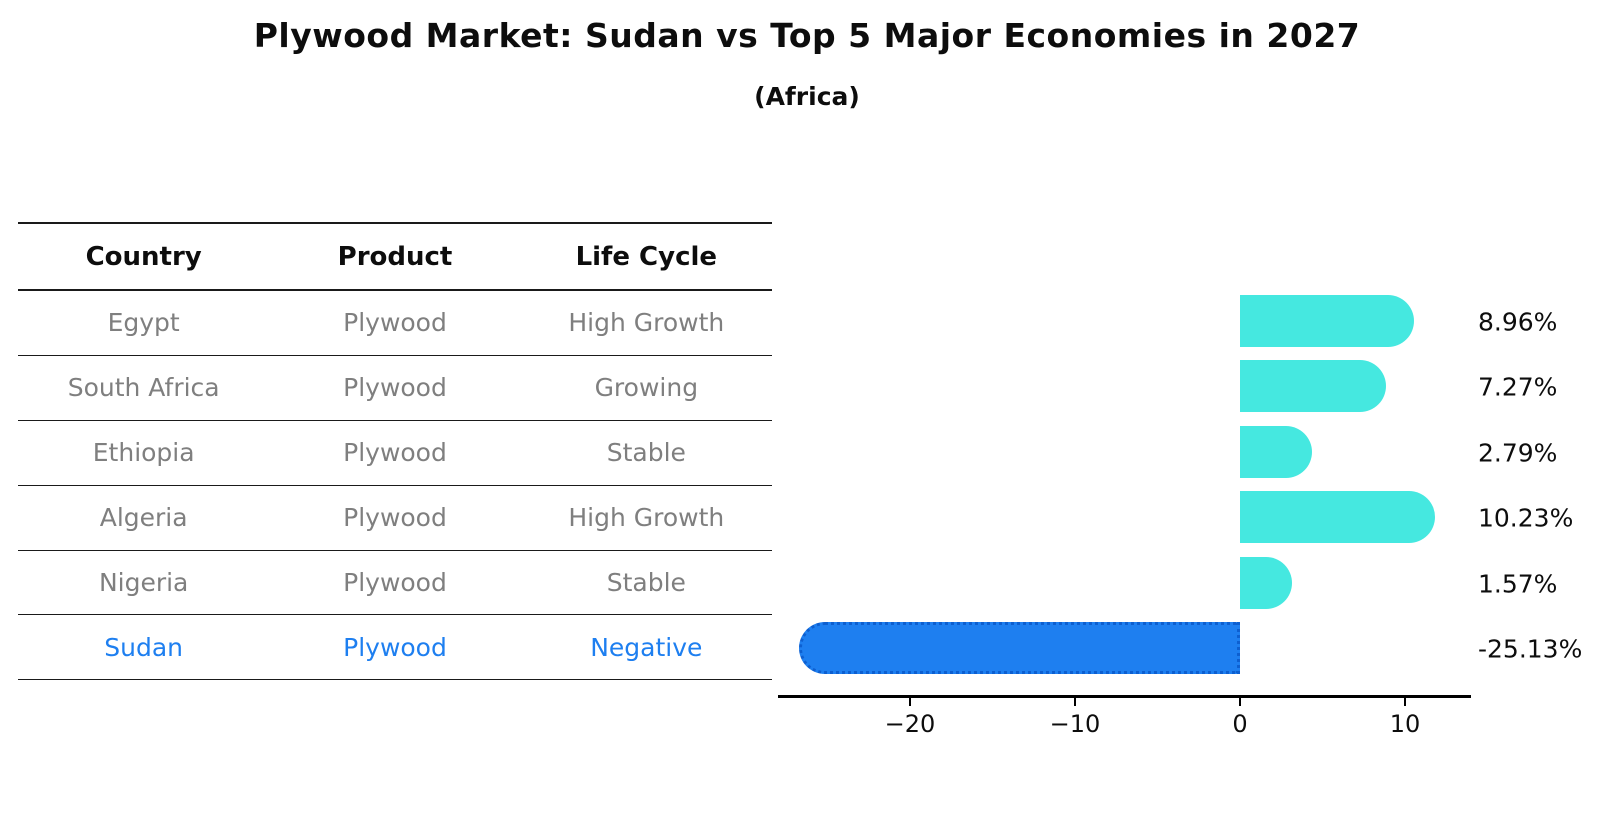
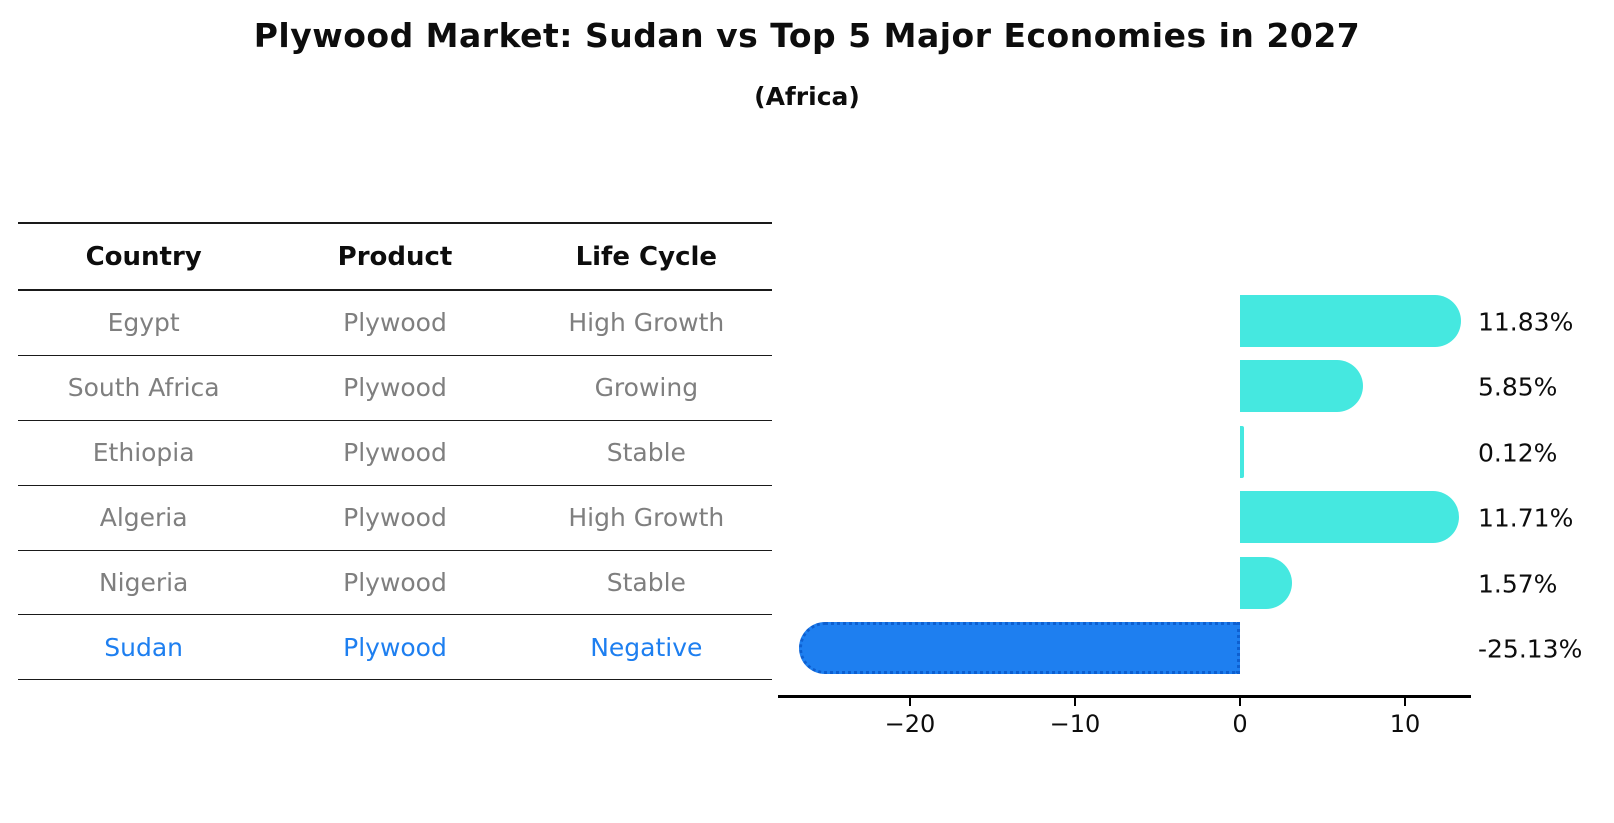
Egypt: 8.96% -> 11.83%
South Africa: 7.27% -> 5.85%
Ethiopia: 2.79% -> 0.12%
Algeria: 10.23% -> 11.71%
